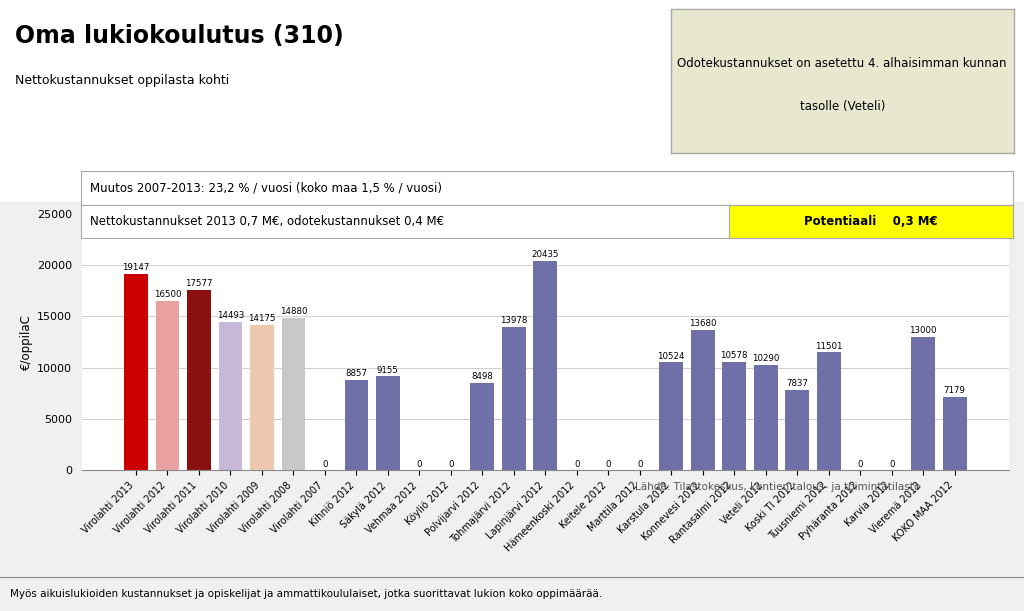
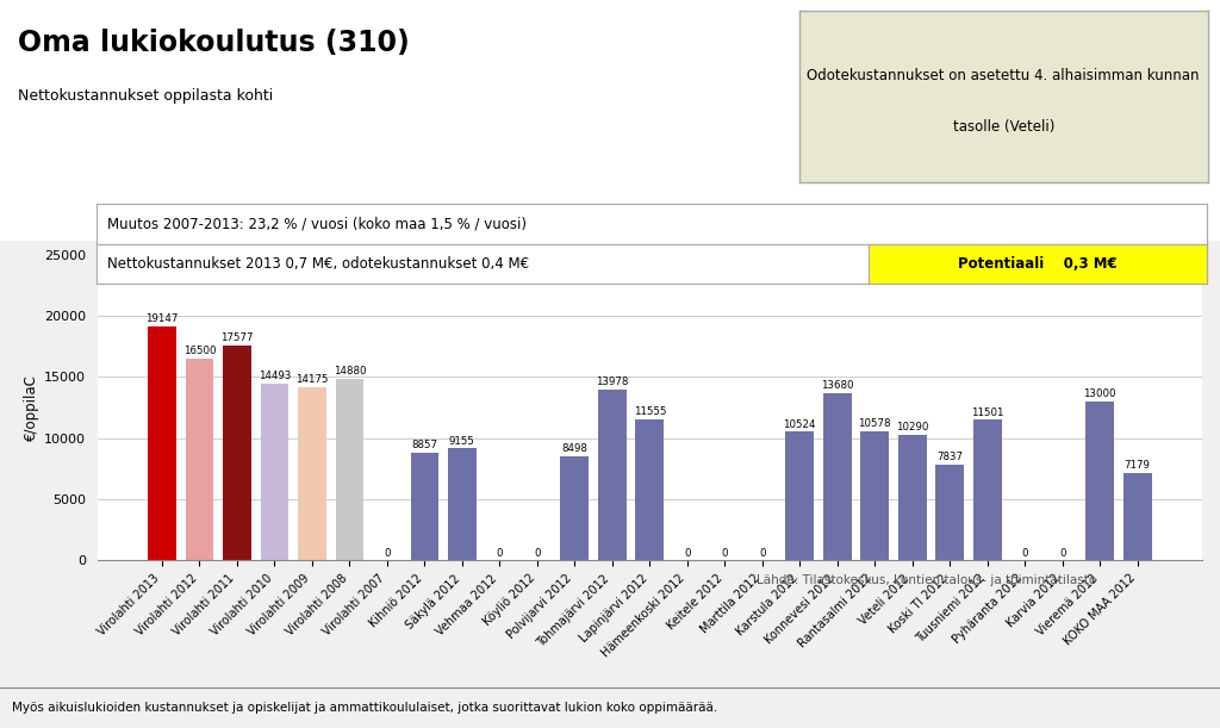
Lapinjärvi 2012: 20435 -> 11555
